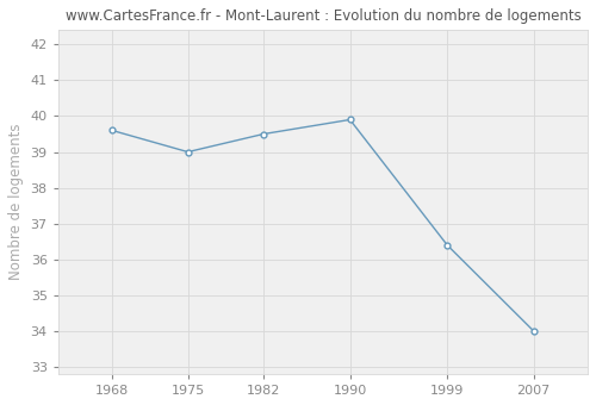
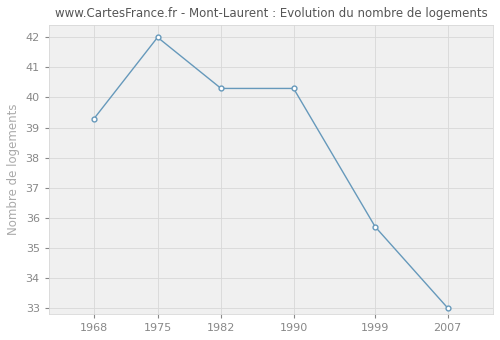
1968: 39.6 -> 39.3
1975: 39.0 -> 42.0
1982: 39.5 -> 40.3
1990: 39.9 -> 40.3
1999: 36.4 -> 35.7
2007: 34.0 -> 33.0
